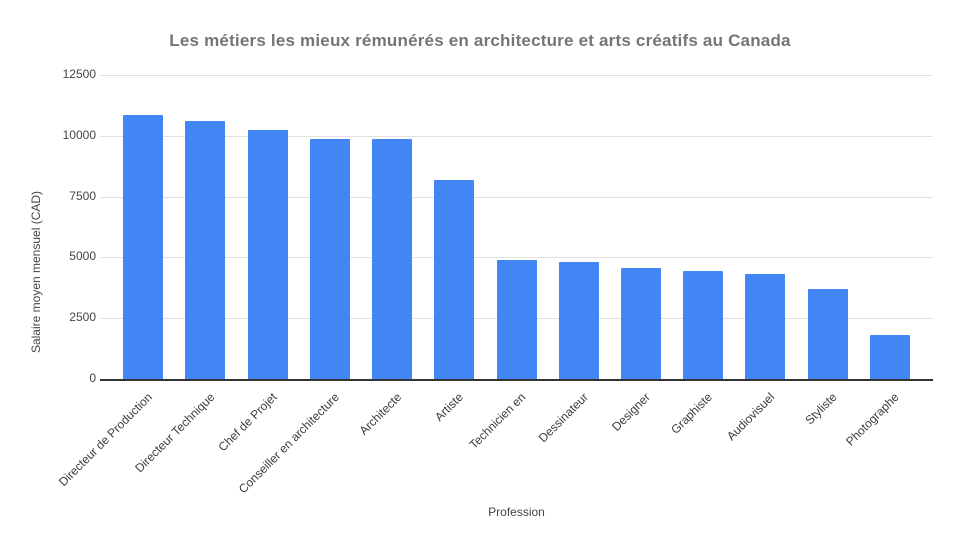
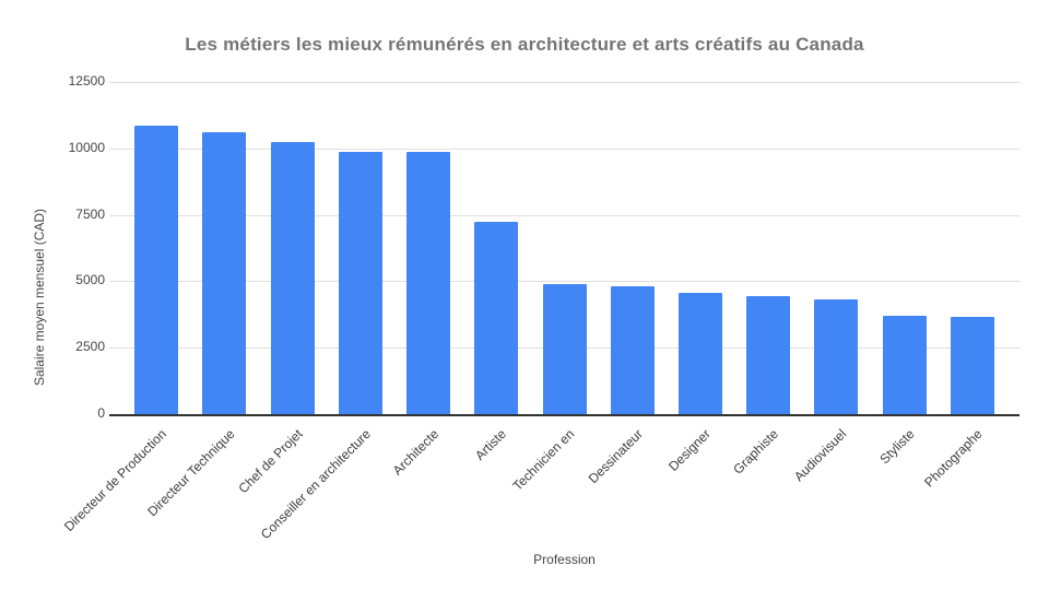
Artiste: 8200 -> 7200
Photographe: 1800 -> 3600
